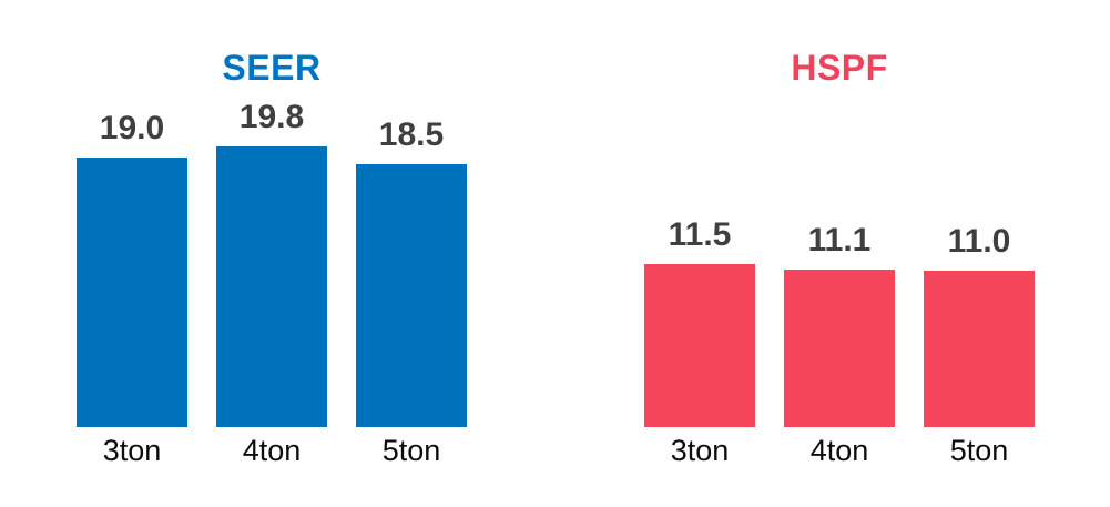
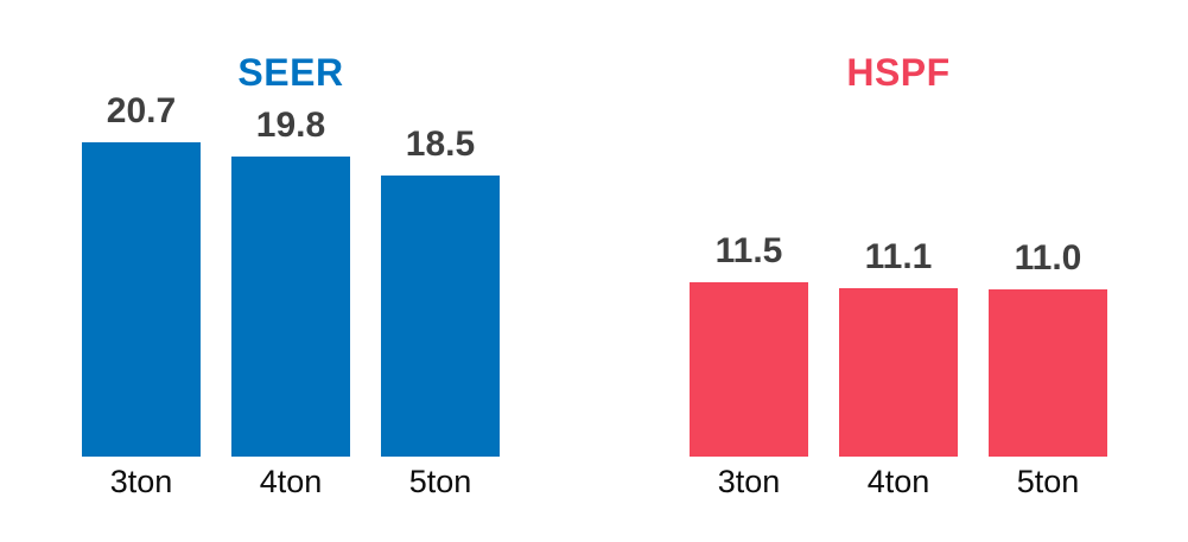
SEER/3ton: 19.0 -> 20.7
